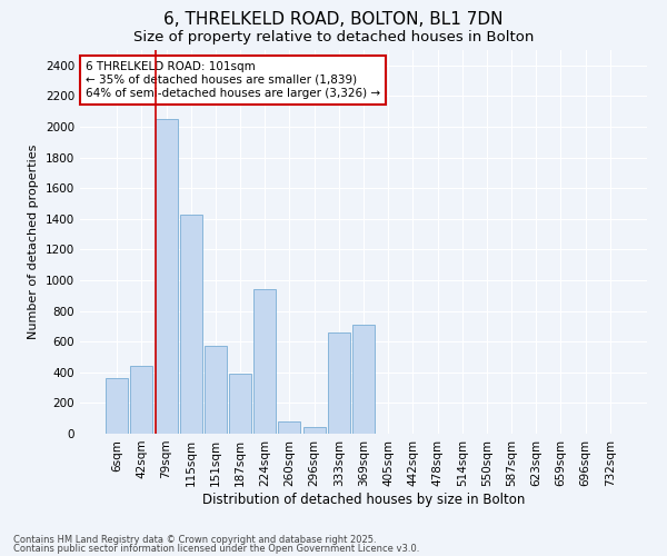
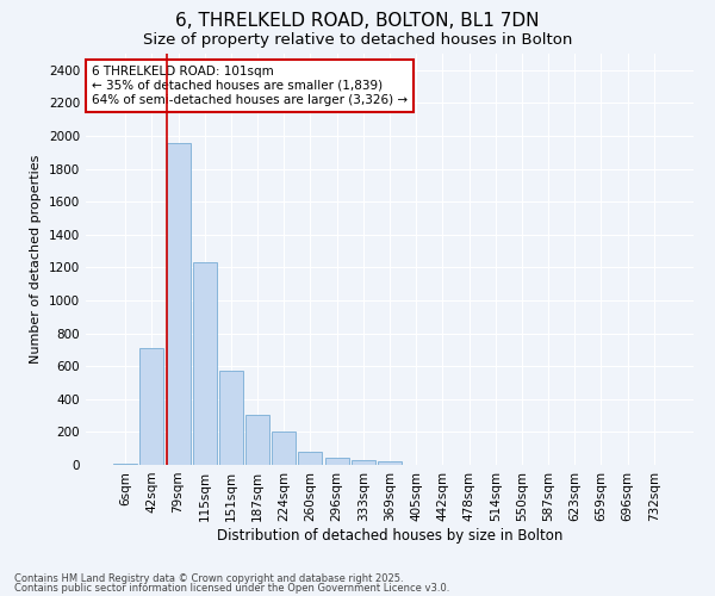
6sqm: 360 -> 10
42sqm: 440 -> 710
79sqm: 2050 -> 1960
115sqm: 1430 -> 1230
187sqm: 390 -> 300
224sqm: 940 -> 200
333sqm: 660 -> 30
369sqm: 710 -> 20
